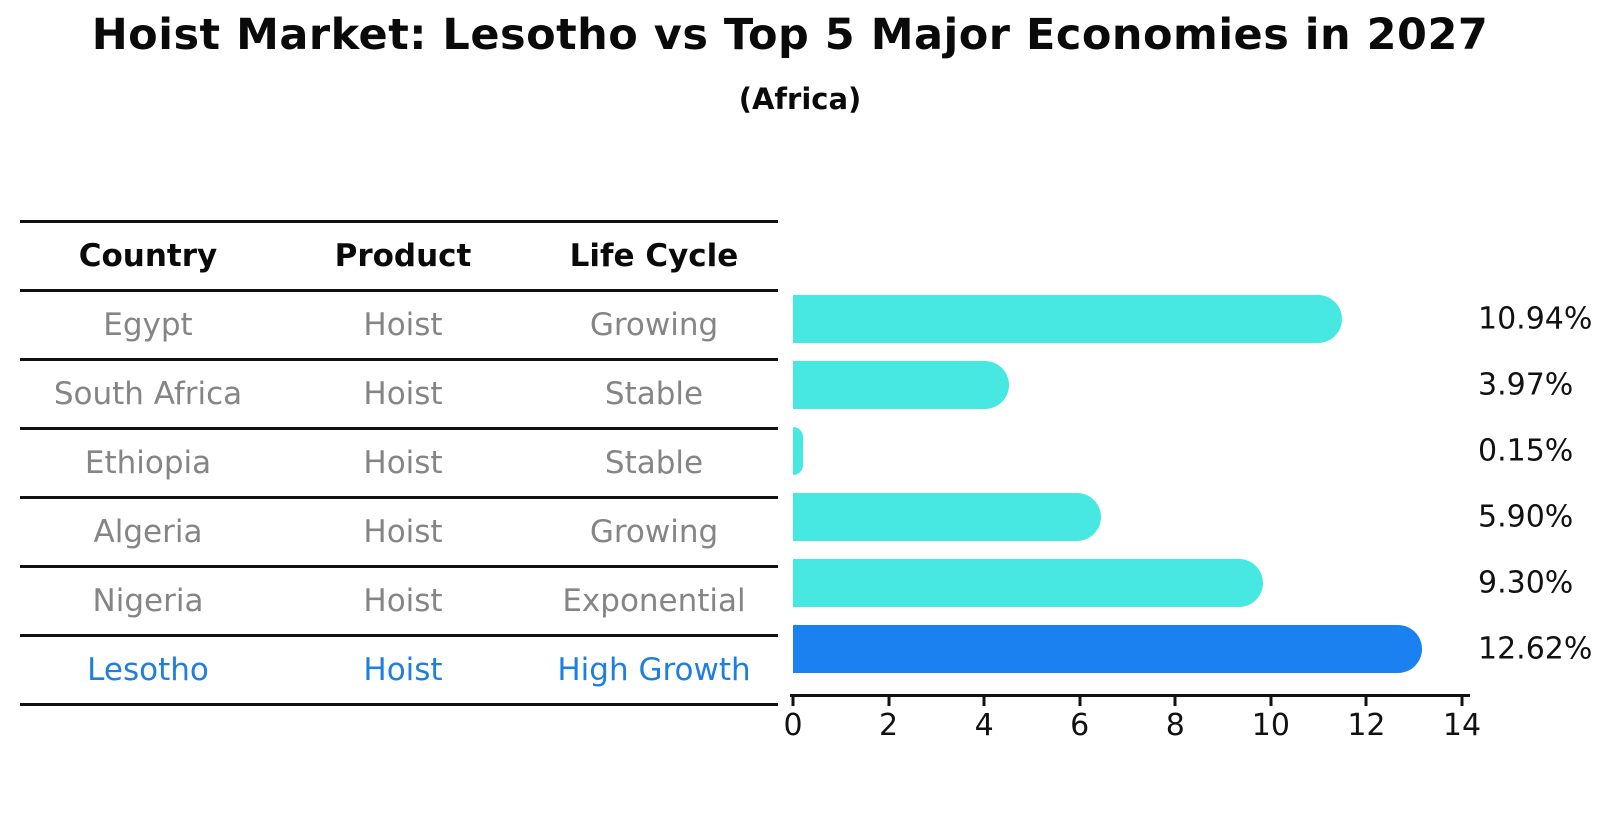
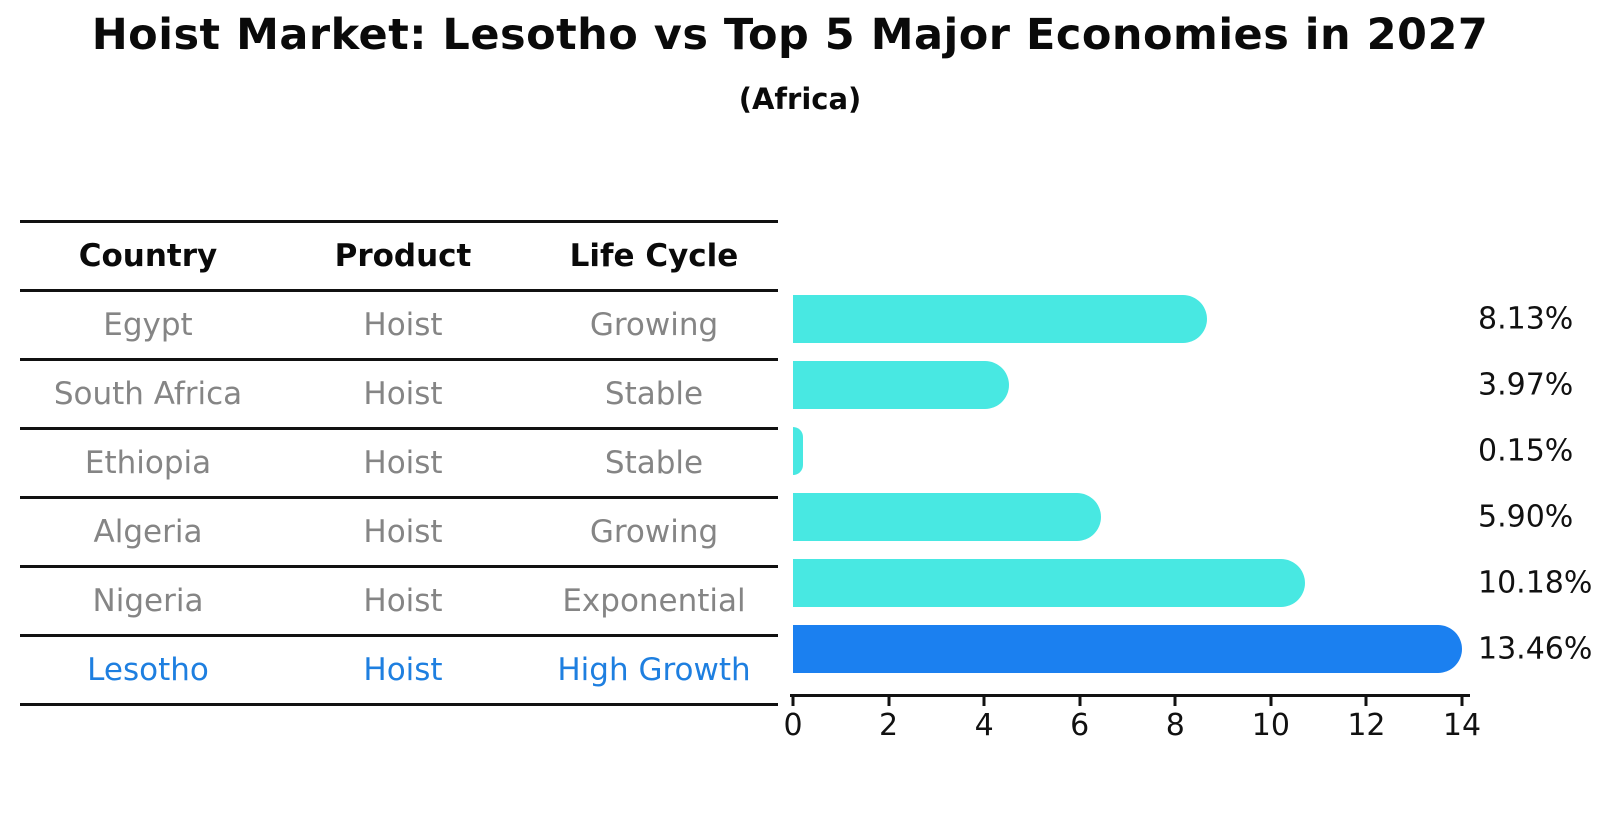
Egypt: 10.94% -> 8.13%
Nigeria: 9.30% -> 10.18%
Lesotho: 12.62% -> 13.46%
